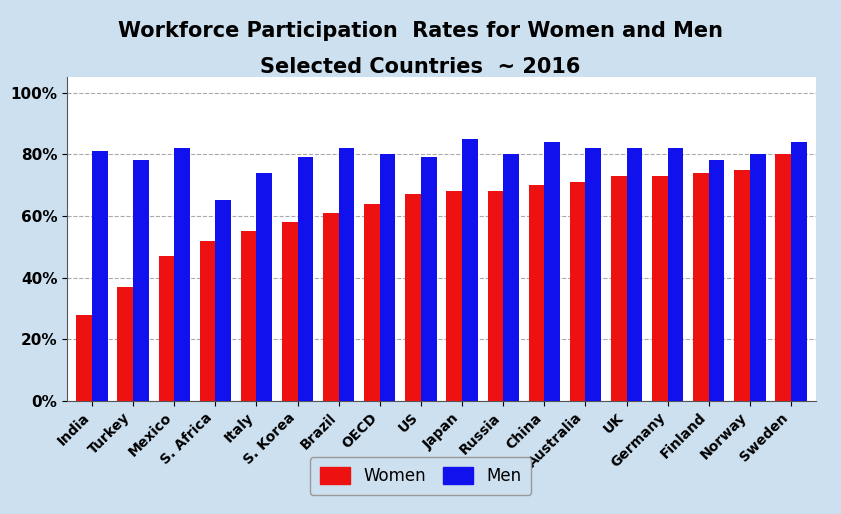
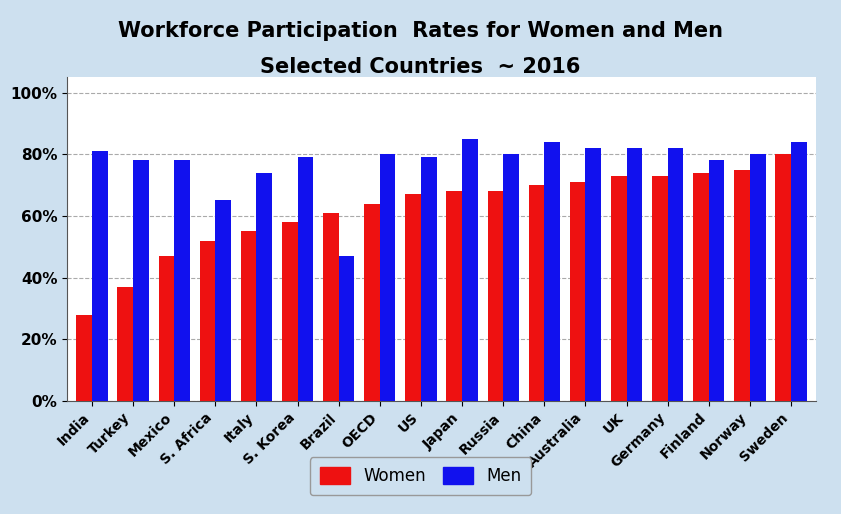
Men/Mexico: 82% -> 78%
Men/Brazil: 82% -> 47%
